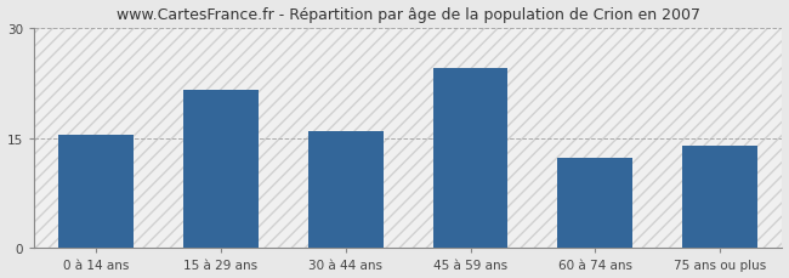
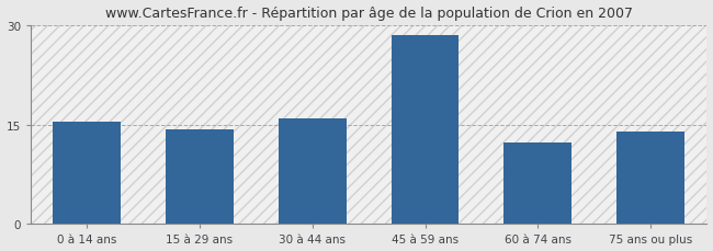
15 à 29 ans: 21.6 -> 14.2
45 à 59 ans: 24.6 -> 28.5
